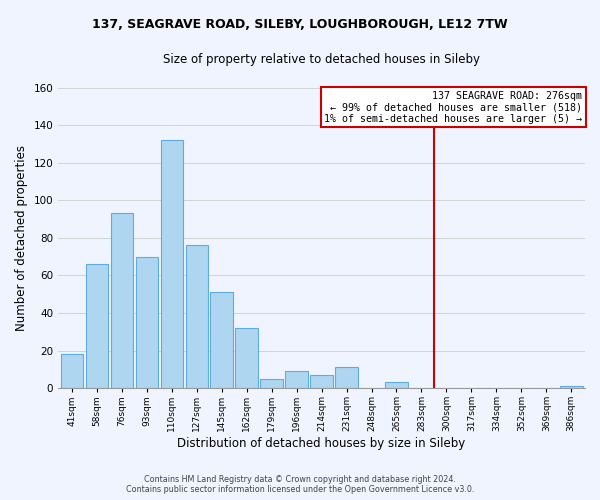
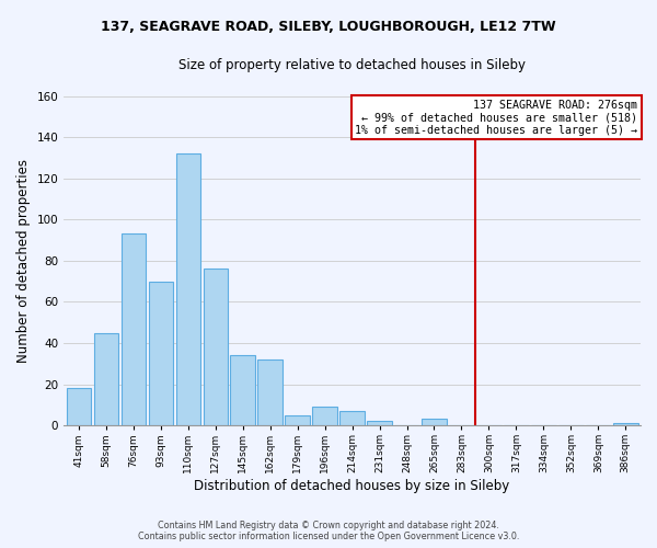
58sqm: 66 -> 45
145sqm: 51 -> 34
231sqm: 11 -> 2
